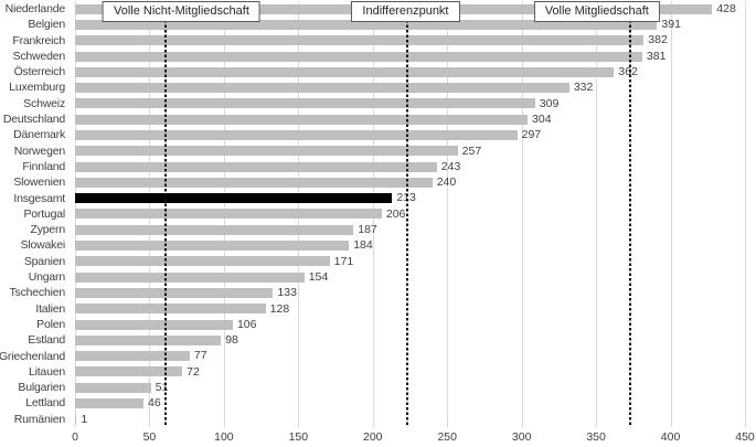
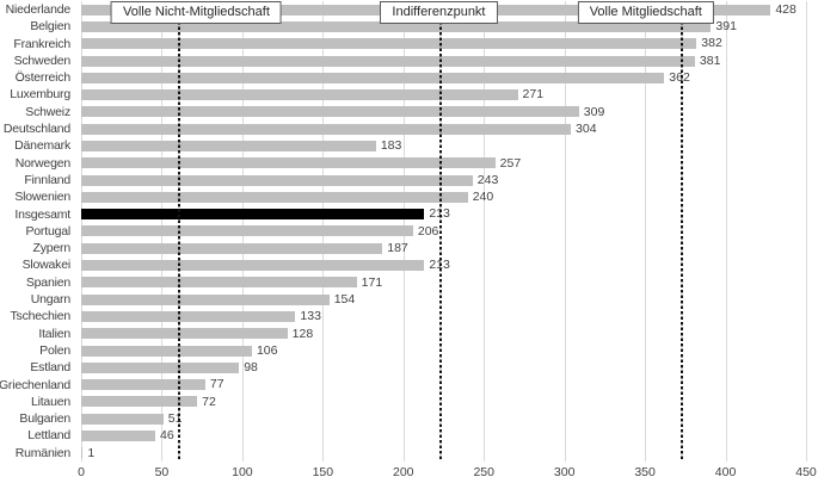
Luxemburg: 332 -> 271
Dänemark: 297 -> 183
Slowakei: 184 -> 213
